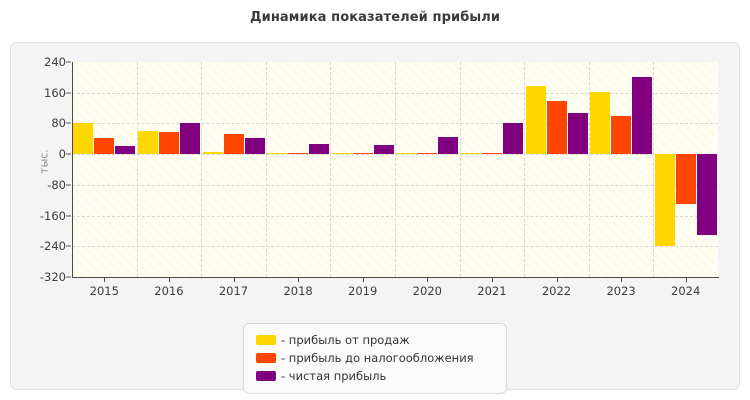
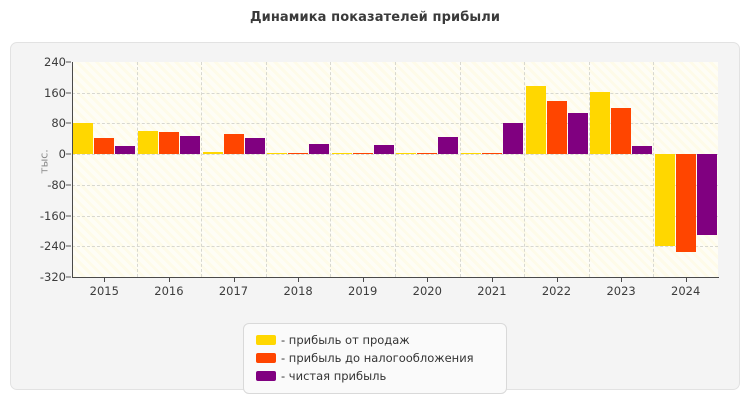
- чистая прибыль/2016: 80 -> 50
- прибыль до налогообложения/2023: 100 -> 120
- чистая прибыль/2023: 200 -> 20
- прибыль до налогообложения/2024: -130 -> -260
